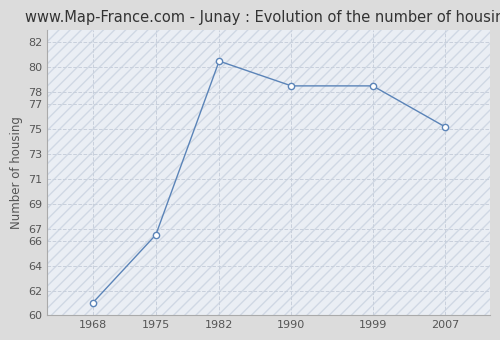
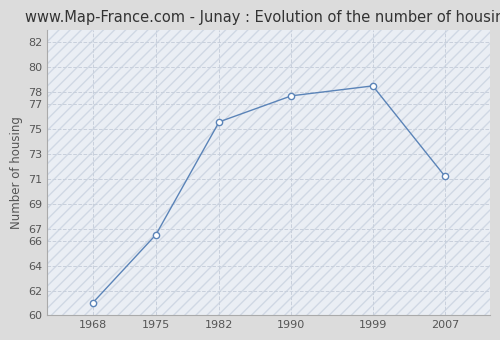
1982: 80.5 -> 75.6
1990: 78.5 -> 77.7
2007: 75.2 -> 71.2
